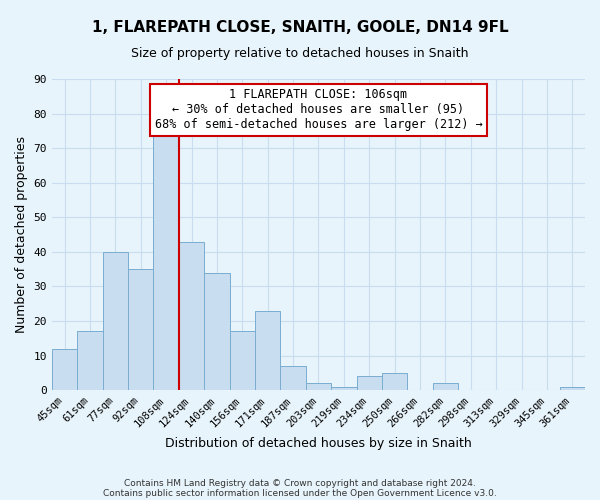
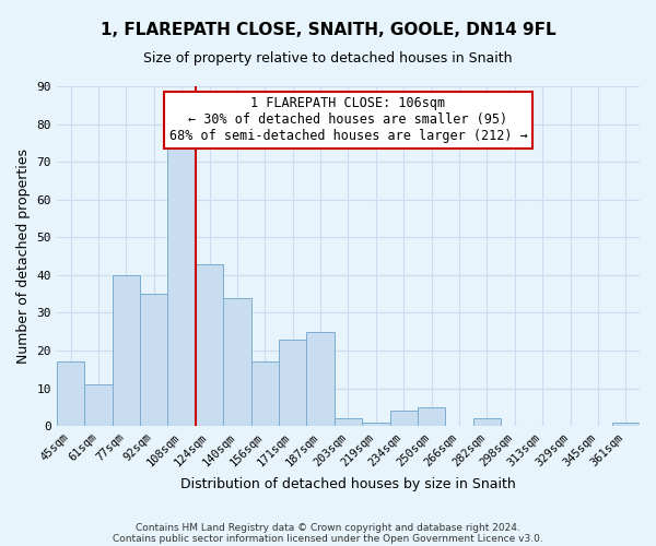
45sqm: 12 -> 17
61sqm: 17 -> 11
187sqm: 7 -> 25
